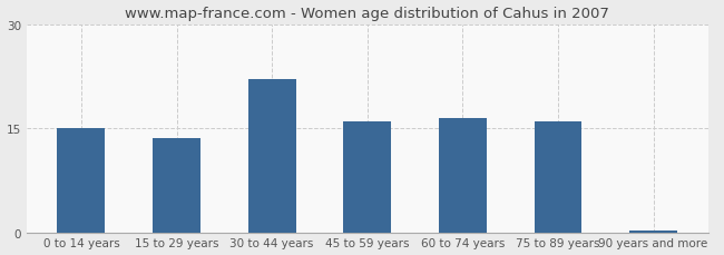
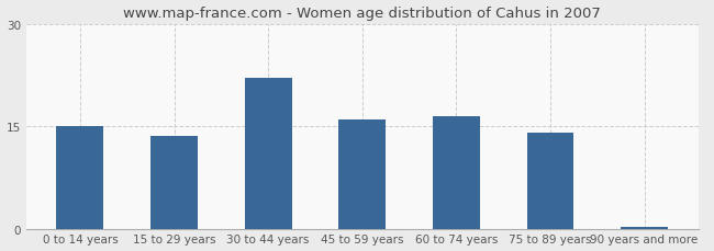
75 to 89 years: 16.0 -> 14.0
